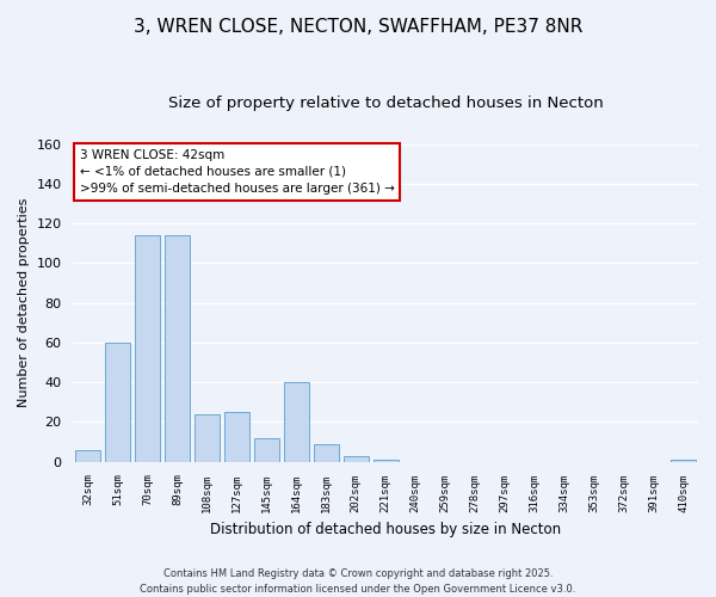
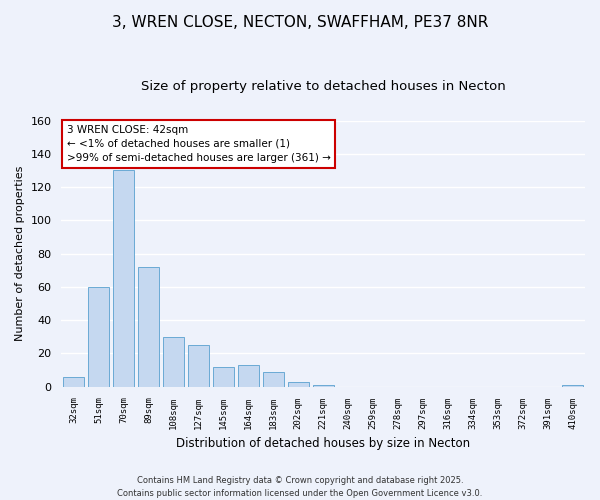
70sqm: 114 -> 130
89sqm: 114 -> 72
108sqm: 24 -> 30
164sqm: 40 -> 13
